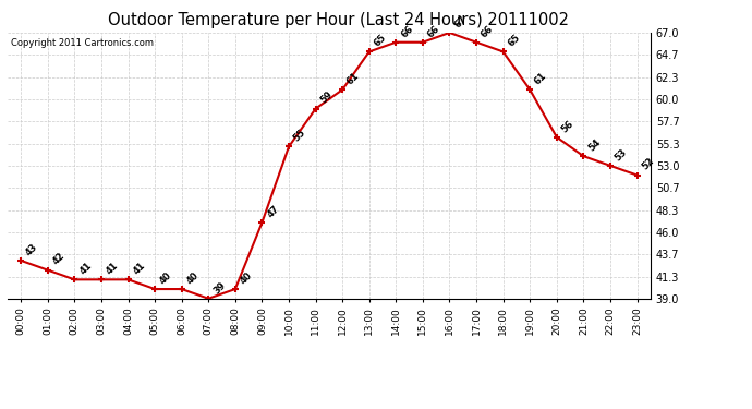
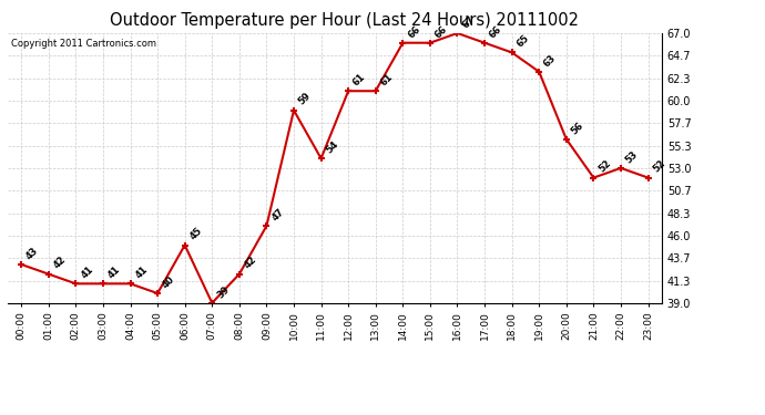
06:00: 40 -> 45
08:00: 40 -> 42
10:00: 55 -> 59
11:00: 59 -> 54
13:00: 65 -> 61
19:00: 61 -> 63
21:00: 54 -> 52
